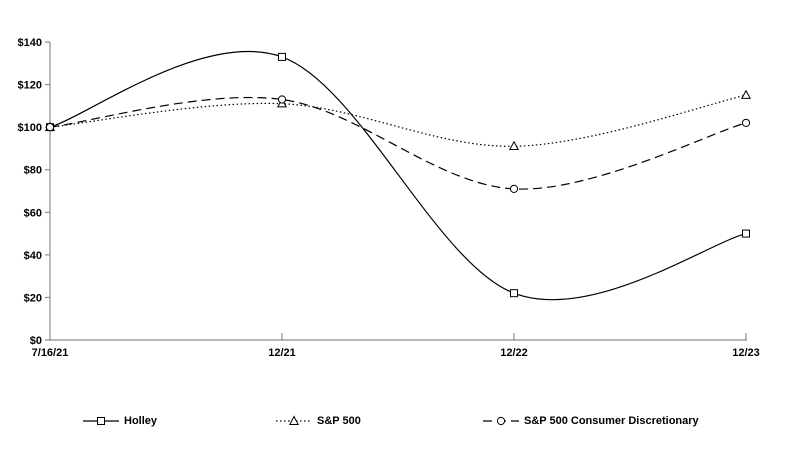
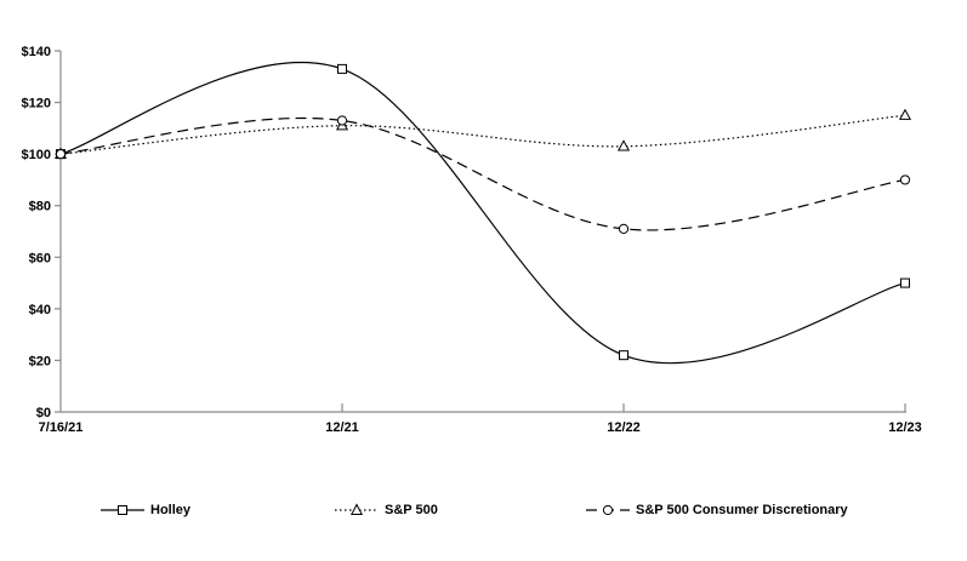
S&P 500/12/22: $91 -> $103
S&P 500 Consumer Discretionary/12/23: $102 -> $90
